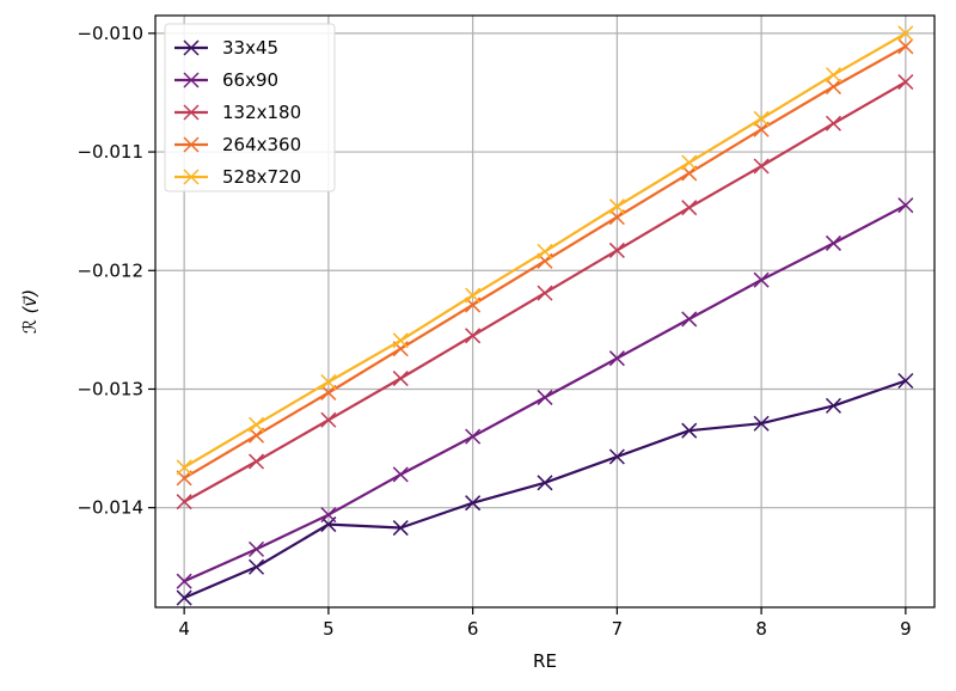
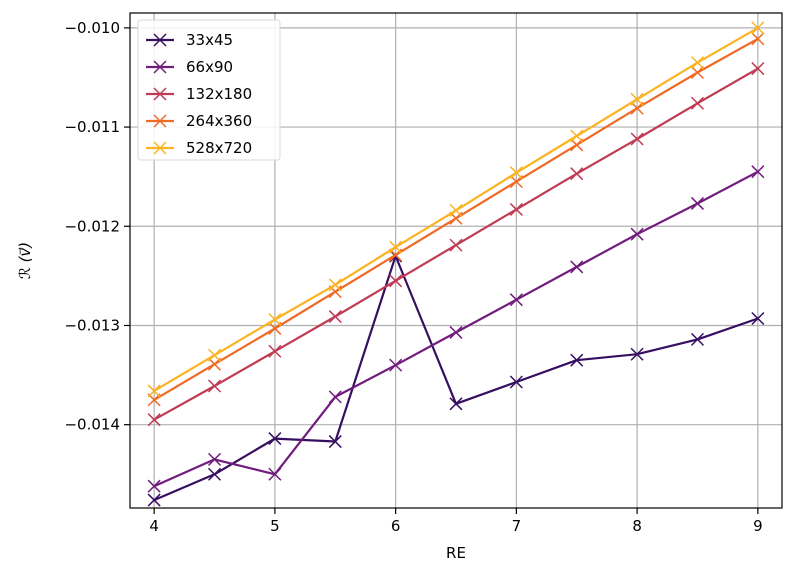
66x90/5: -0.0141 -> -0.0145
33x45/6: -0.0140 -> -0.0123
